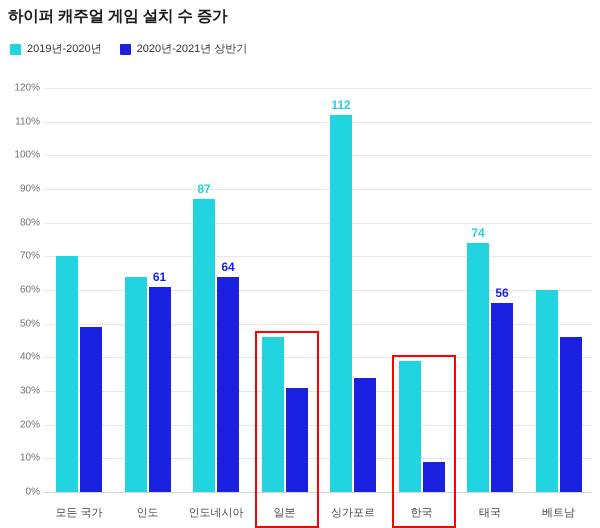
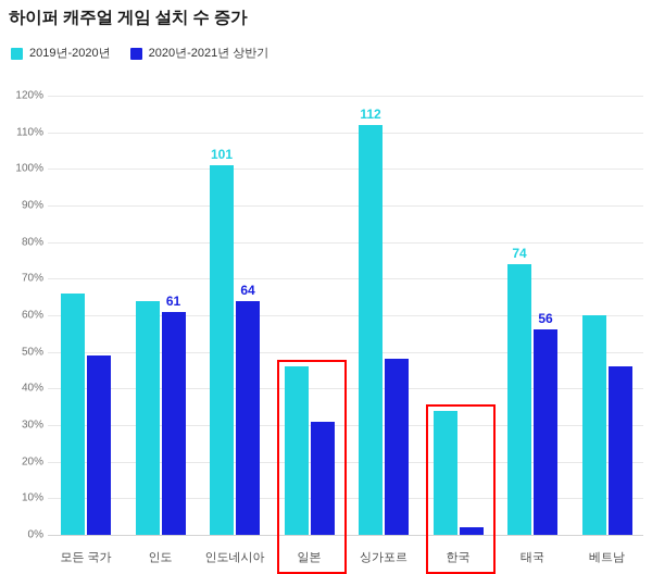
2019년-2020년/모든 국가: 70% -> 66%
2019년-2020년/인도네시아: 87 -> 101
2020년-2021년 상반기/싱가포르: 34% -> 48%
2019년-2020년/한국: 39% -> 34%
2020년-2021년 상반기/한국: 9% -> 2%
